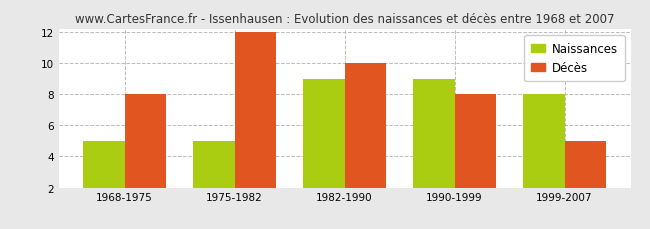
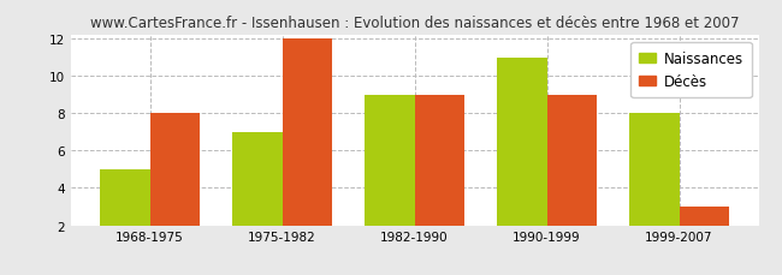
Naissances/1975-1982: 5 -> 7
Décès/1982-1990: 10 -> 9
Naissances/1990-1999: 9 -> 11
Décès/1990-1999: 8 -> 9
Décès/1999-2007: 5 -> 3
